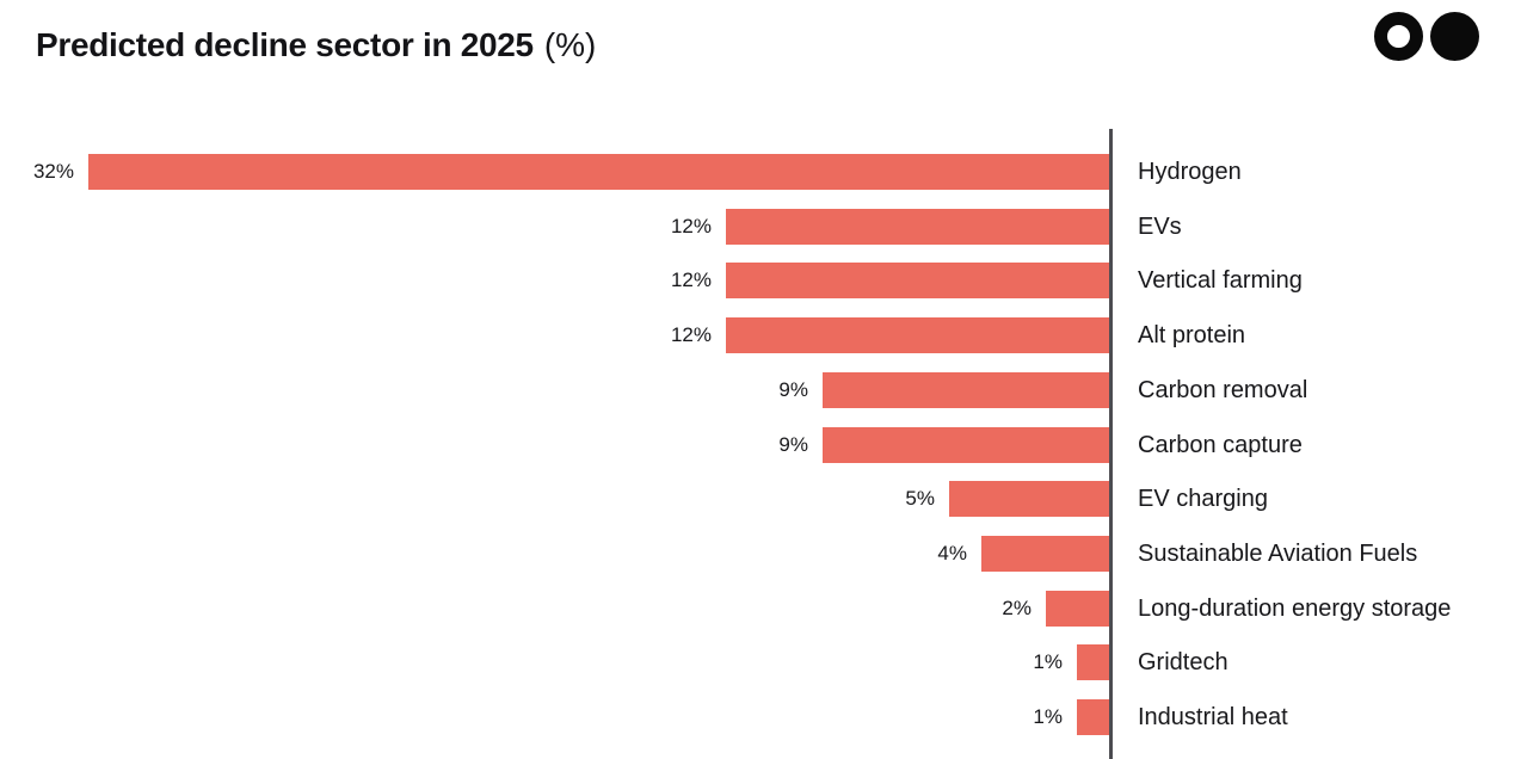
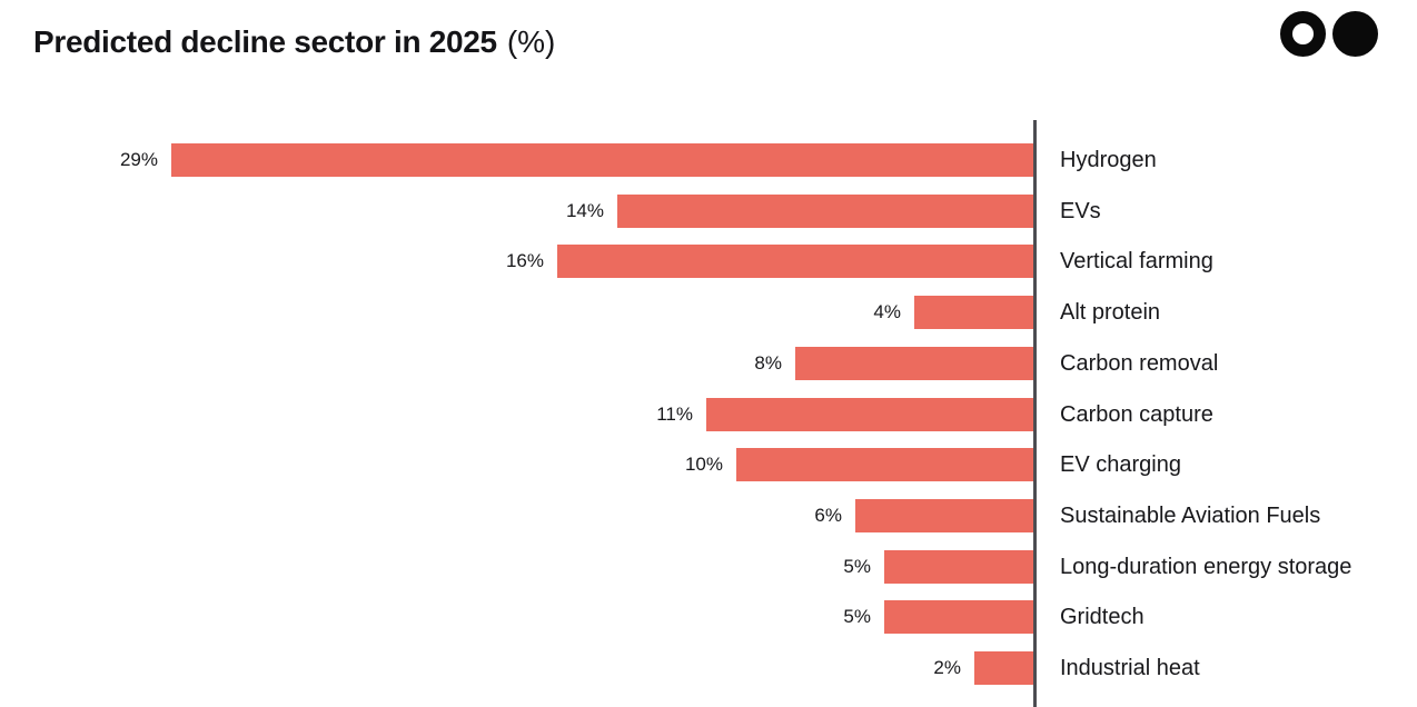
Hydrogen: 32% -> 29%
EVs: 12% -> 14%
Vertical farming: 12% -> 16%
Alt protein: 12% -> 4%
Carbon removal: 9% -> 8%
Carbon capture: 9% -> 11%
EV charging: 5% -> 10%
Sustainable Aviation Fuels: 4% -> 6%
Long-duration energy storage: 2% -> 5%
Gridtech: 1% -> 5%
Industrial heat: 1% -> 2%
